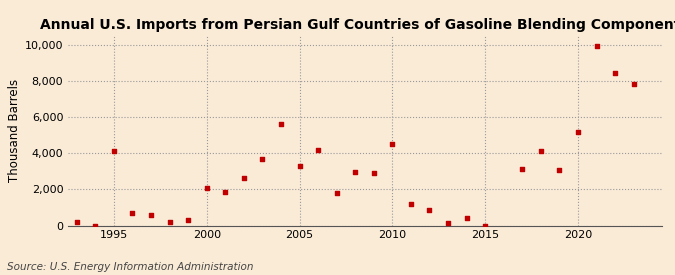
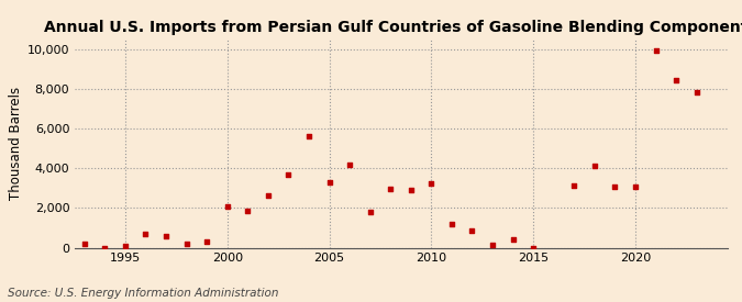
1995: 4,100 -> 100
2010: 4,500 -> 3,200
2020: 5,200 -> 3,000
